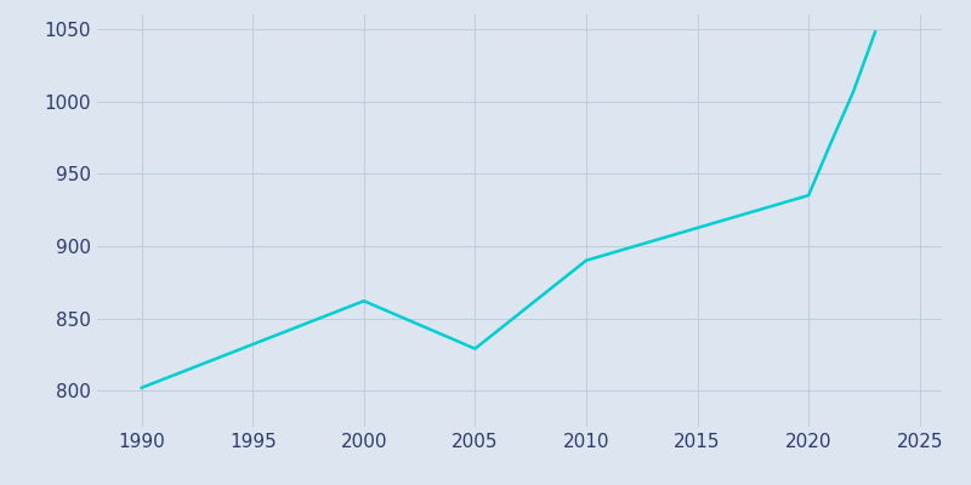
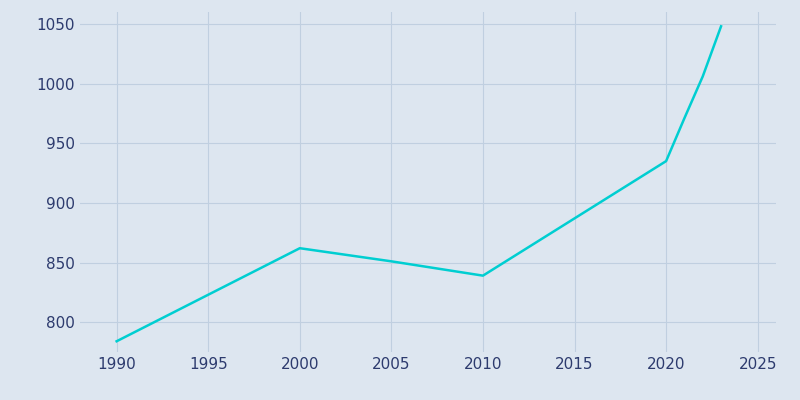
1990: 802 -> 784
2005: 829 -> 851
2010: 890 -> 839
